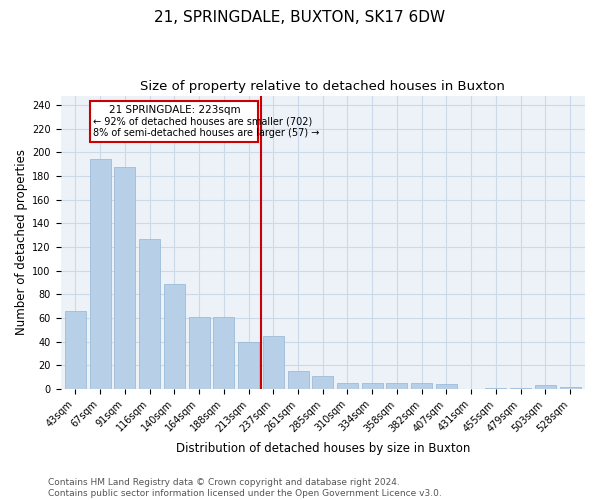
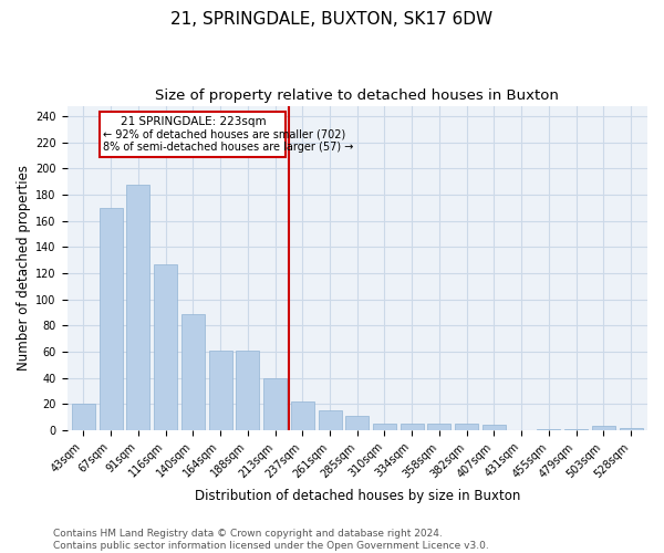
43sqm: 66 -> 20
67sqm: 194 -> 170
237sqm: 45 -> 22
